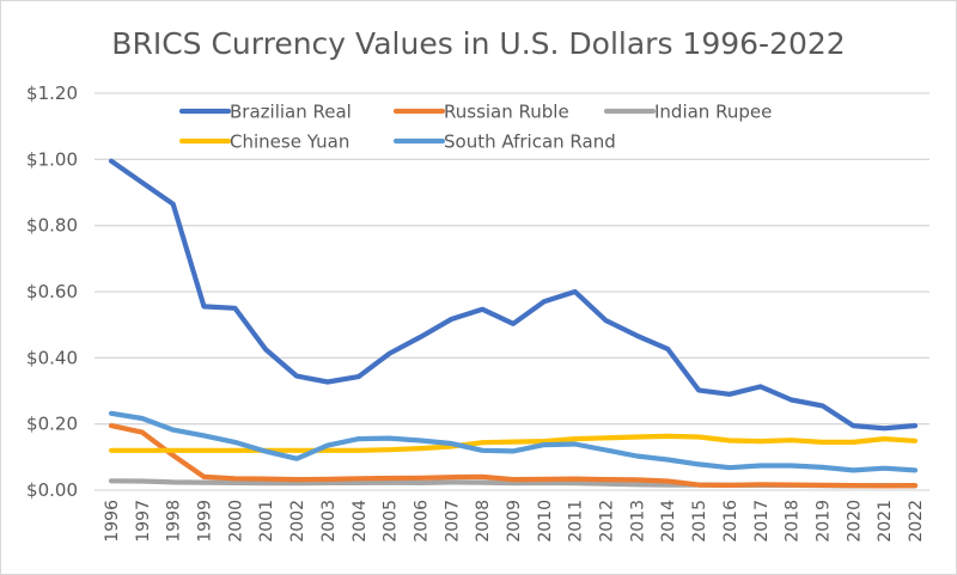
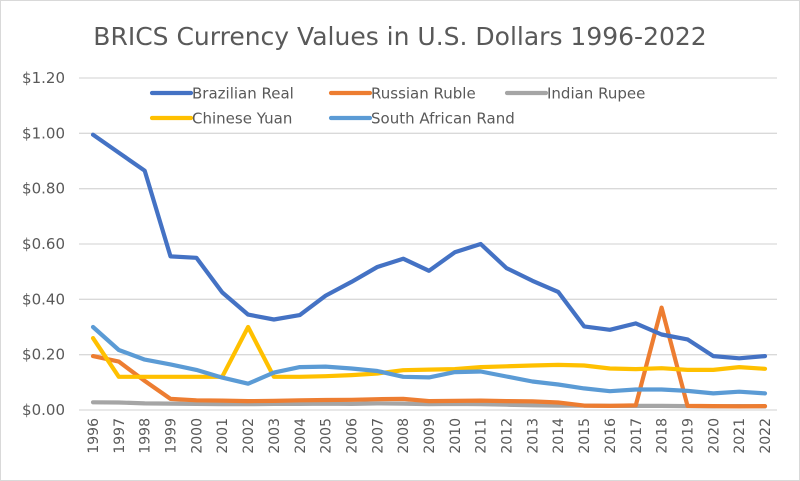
Chinese Yuan/1996: $0.12 -> $0.26
South African Rand/1996: $0.23 -> $0.30
Chinese Yuan/2002: $0.12 -> $0.30
Russian Ruble/2018: $0.02 -> $0.37
